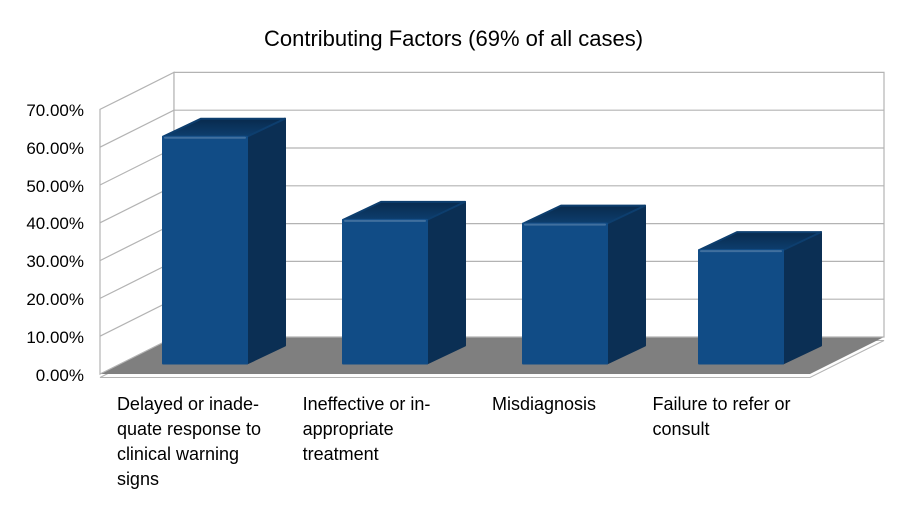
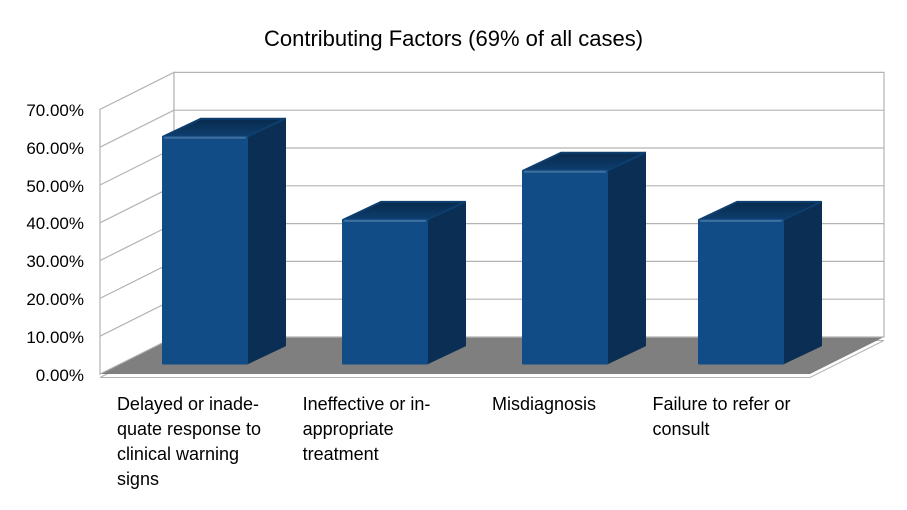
Misdiagnosis: 37% -> 51%
Failure to refer or consult: 30% -> 38%
